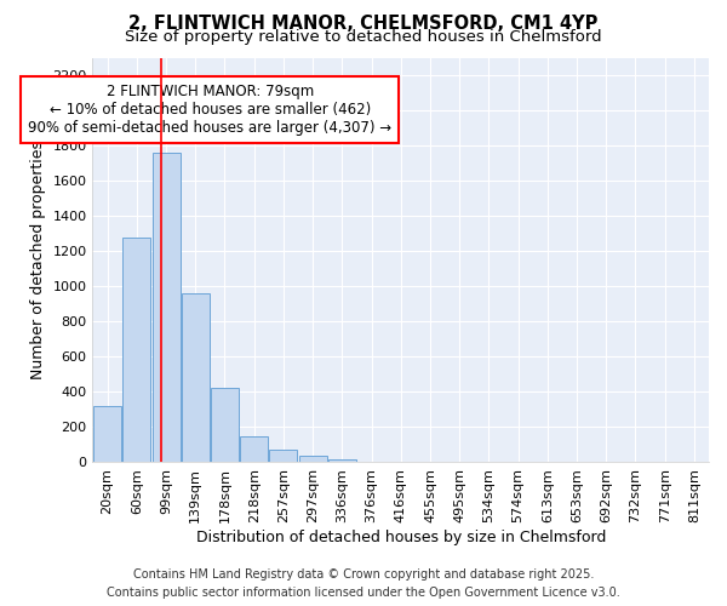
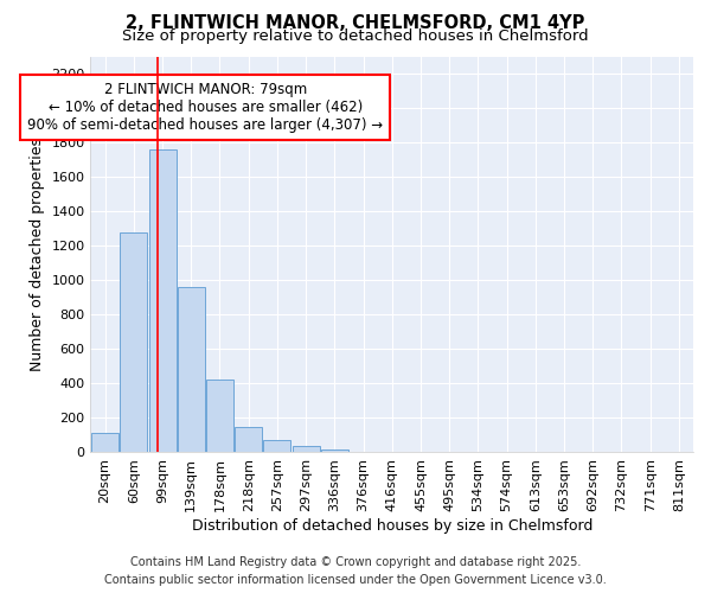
20sqm: 320 -> 120
